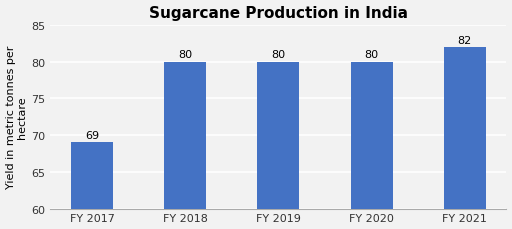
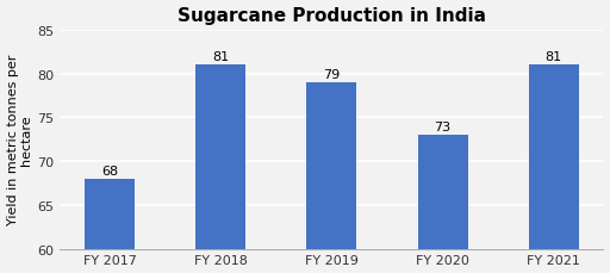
FY 2017: 69 -> 68
FY 2018: 80 -> 81
FY 2019: 80 -> 79
FY 2020: 80 -> 73
FY 2021: 82 -> 81
